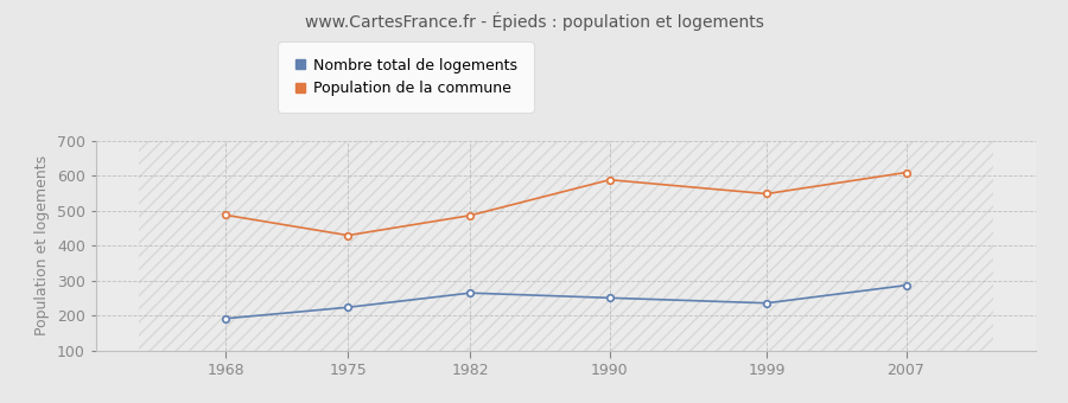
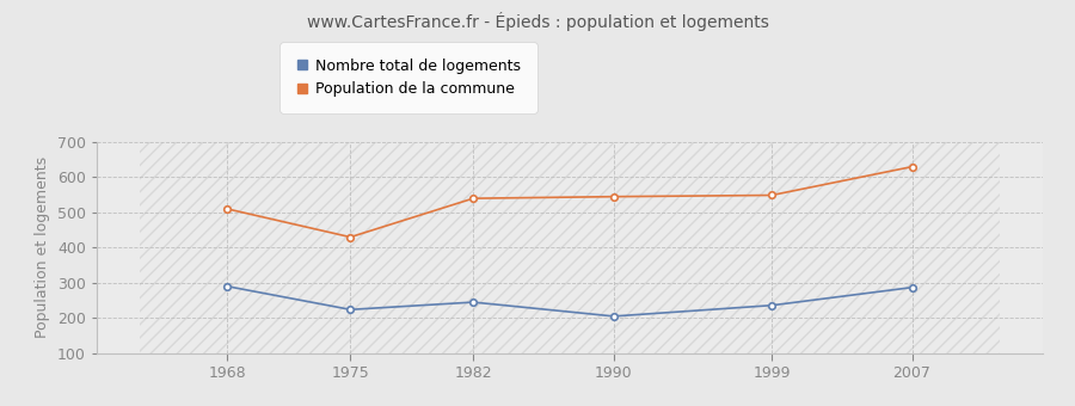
Nombre total de logements/1968: 192 -> 290
Population de la commune/1968: 488 -> 510
Nombre total de logements/1982: 265 -> 245
Population de la commune/1982: 487 -> 540
Nombre total de logements/1990: 251 -> 205
Population de la commune/1990: 589 -> 545
Population de la commune/2007: 610 -> 630
